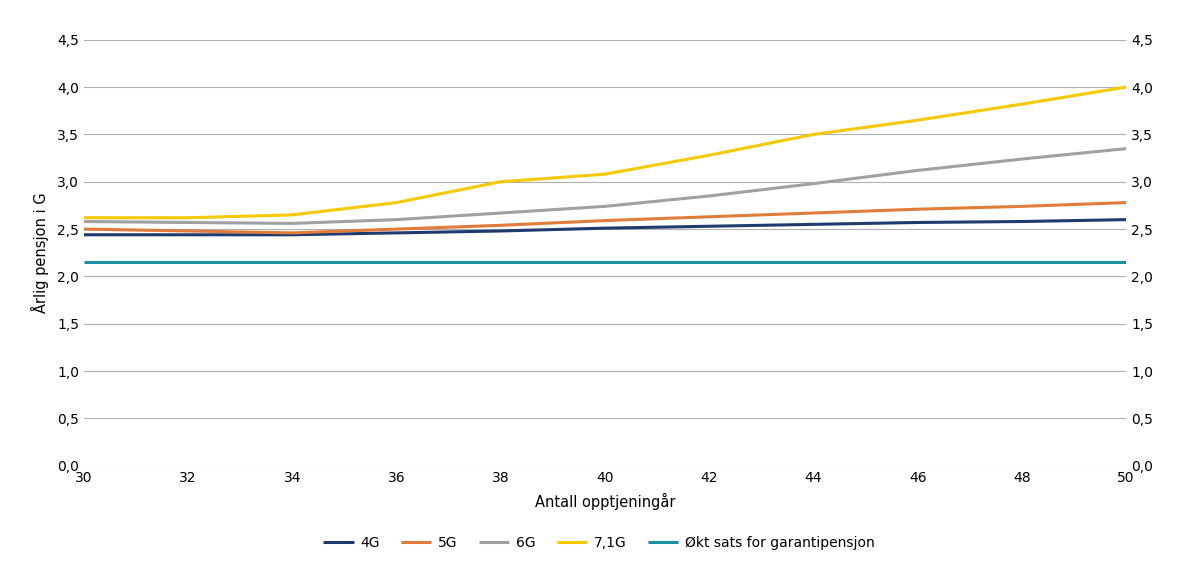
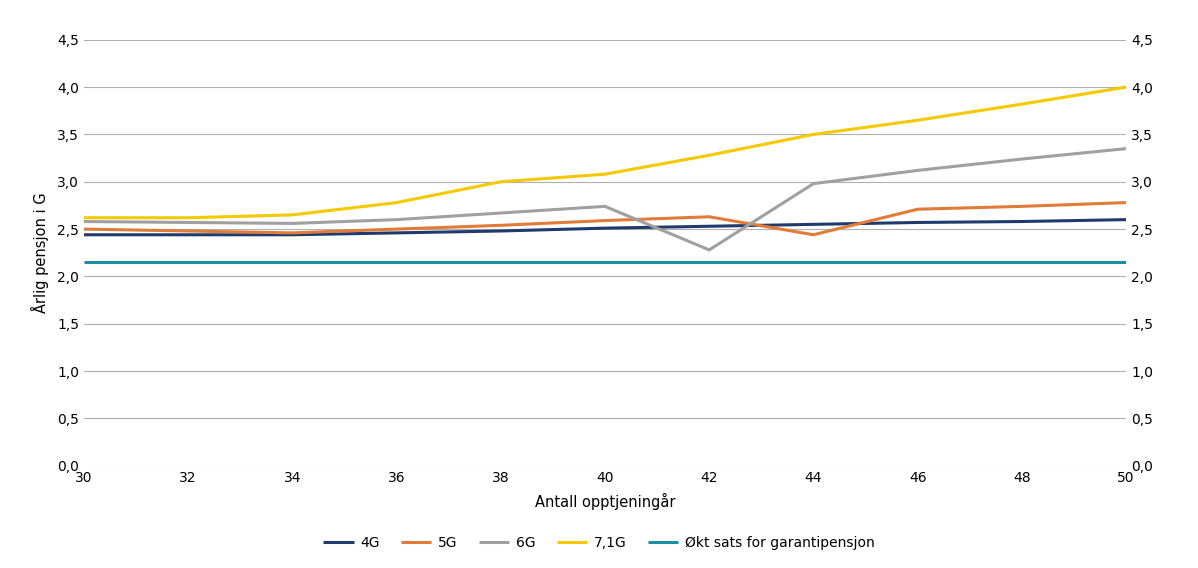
6G/42: 2,85 -> 2,28
5G/44: 2,67 -> 2,44
